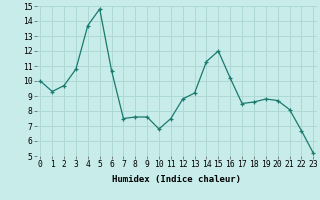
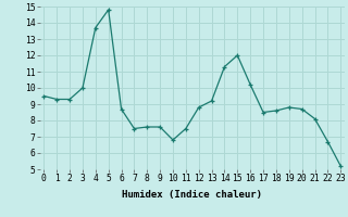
0: 10.0 -> 9.5
2: 9.7 -> 9.3
3: 10.8 -> 10.0
6: 10.7 -> 8.7
